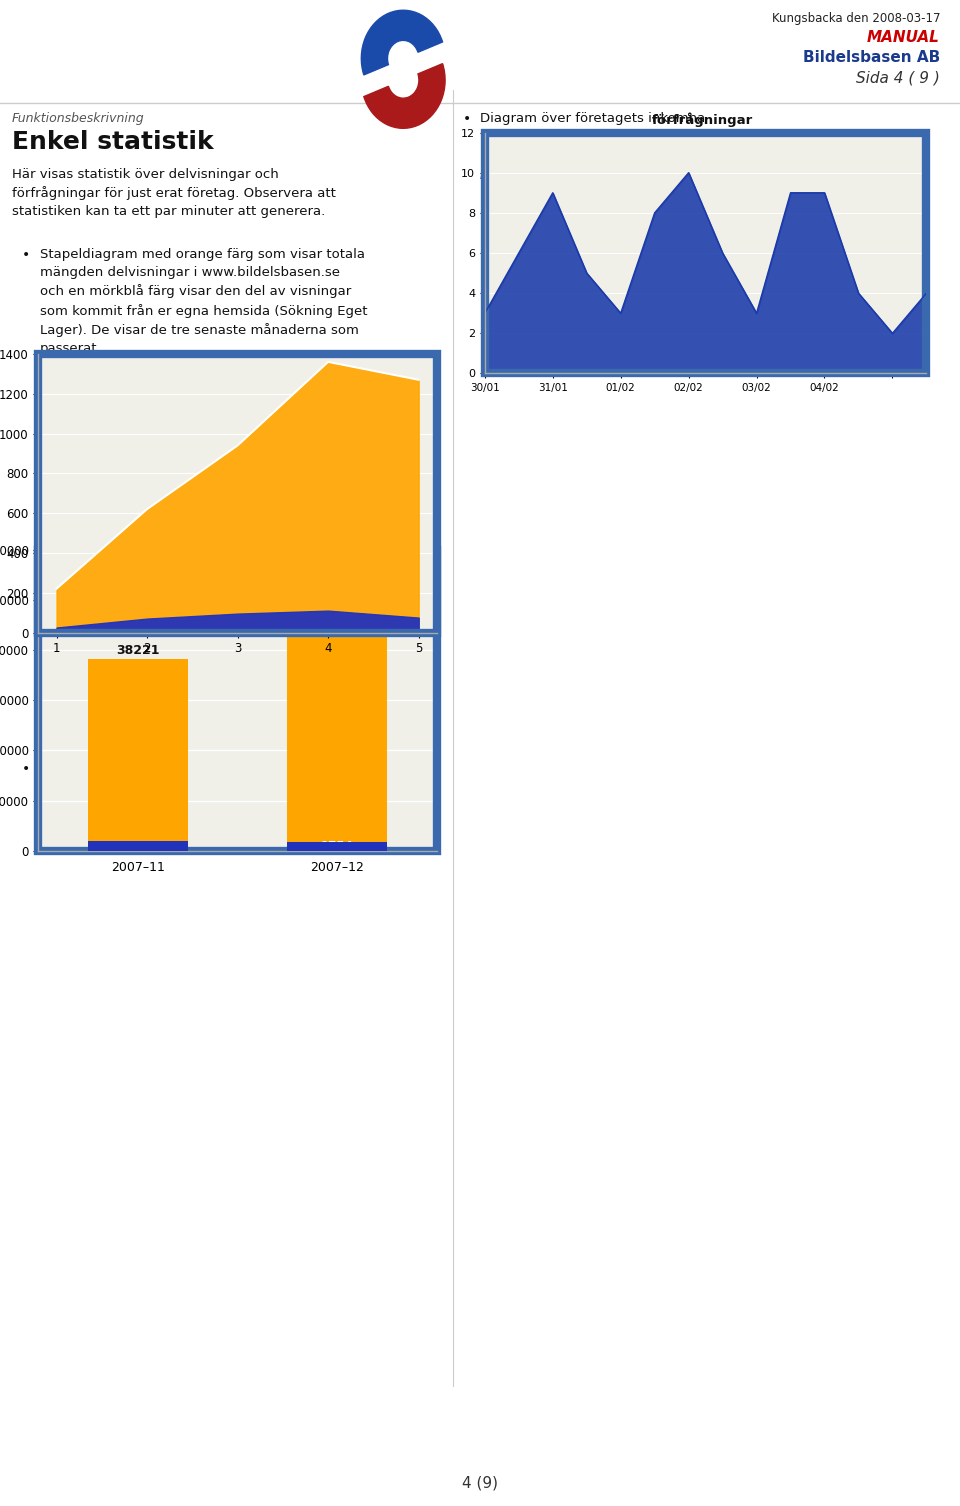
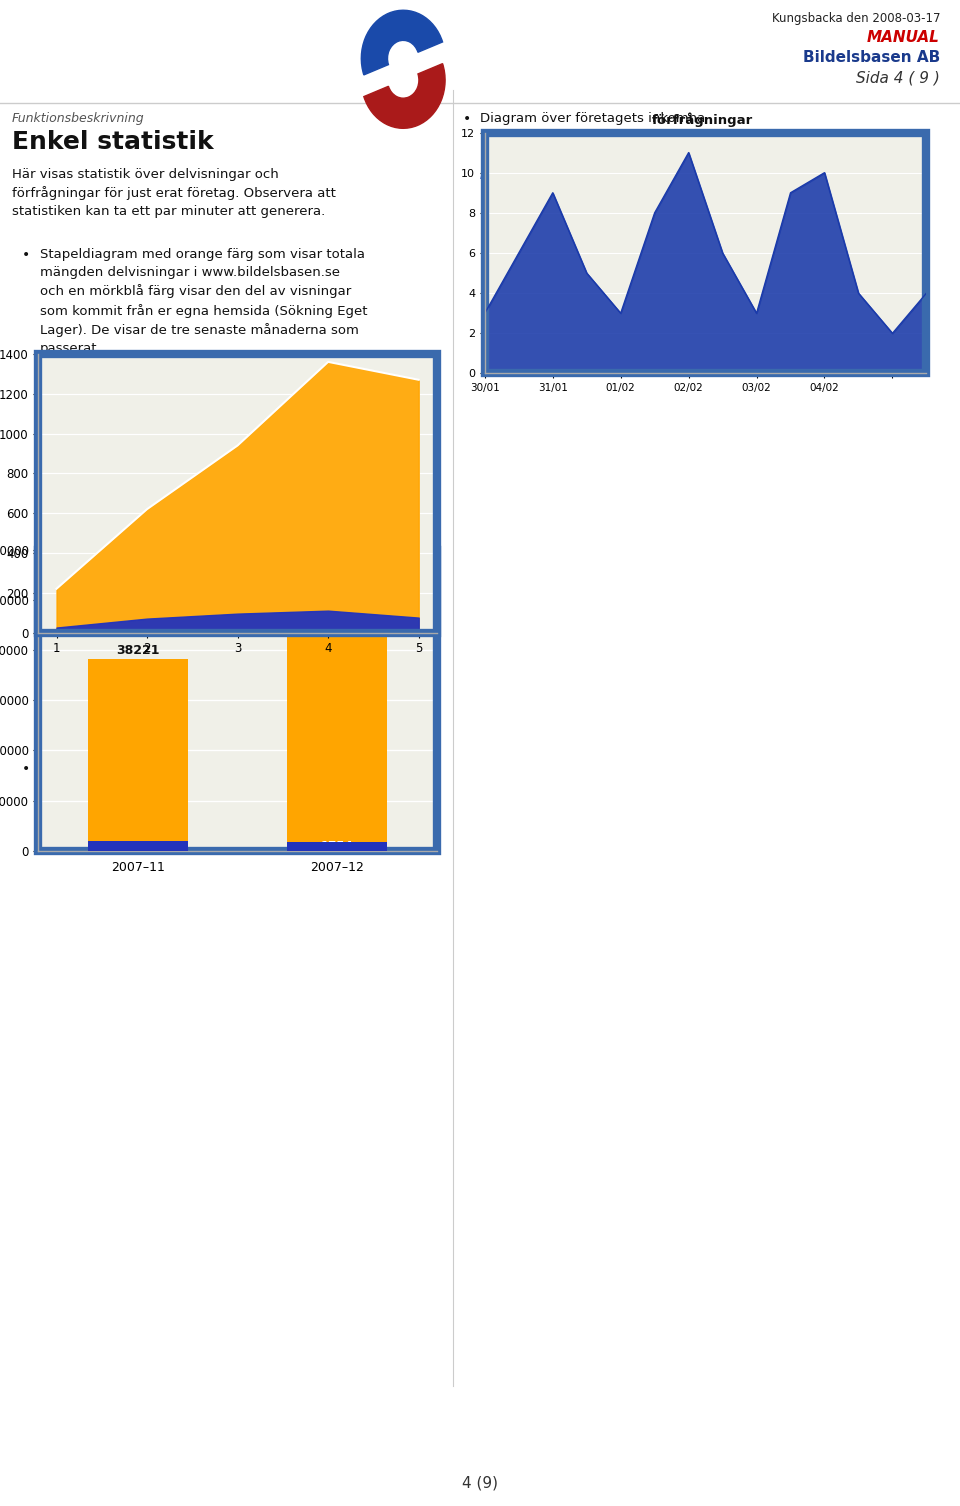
02/02: 10 -> 11
04/02: 9 -> 10
